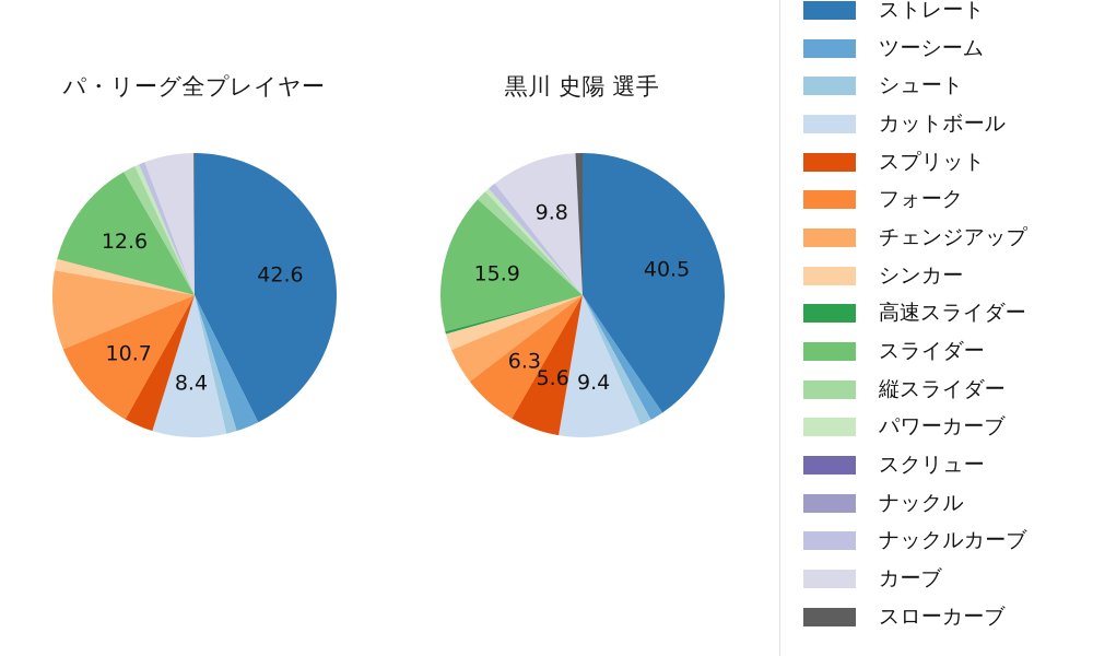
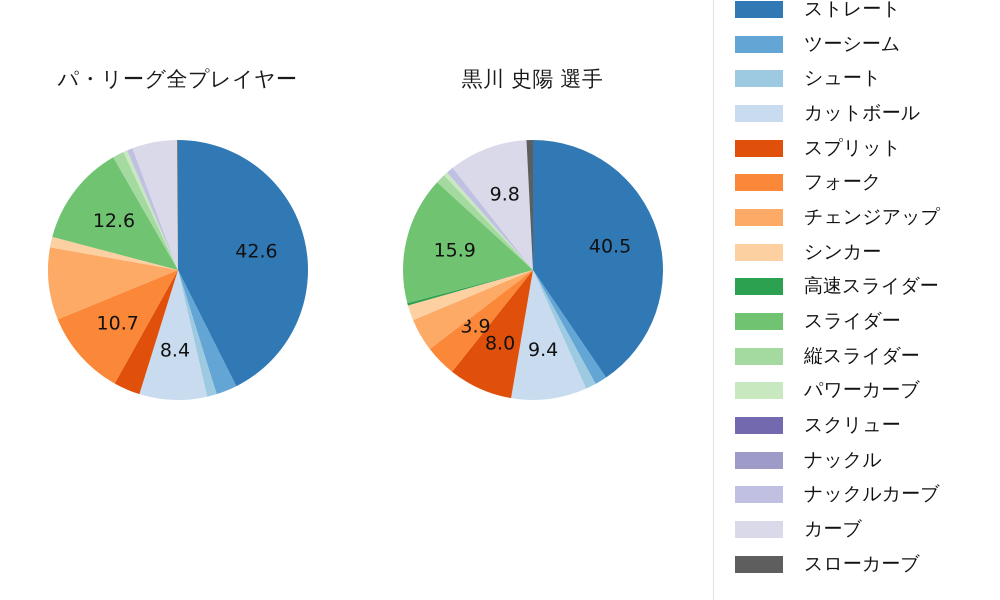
黒川 史陽 選手/スプリット: 5.6 -> 8.0
黒川 史陽 選手/フォーク: 6.3 -> 3.9
